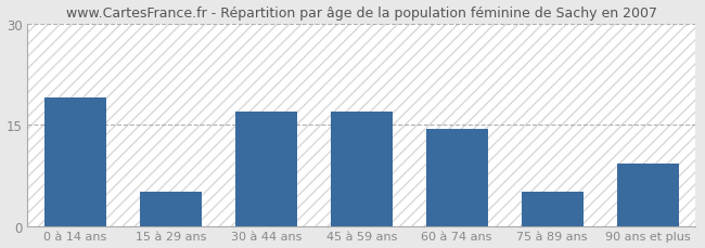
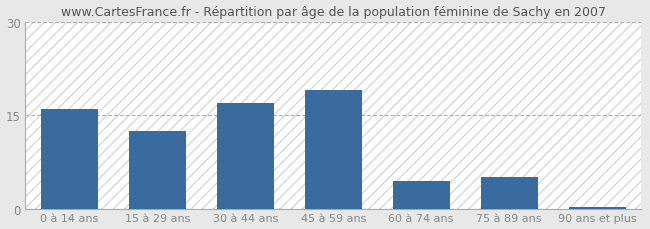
0 à 14 ans: 19.0 -> 16.0
15 à 29 ans: 5.0 -> 12.5
45 à 59 ans: 17.0 -> 19.0
60 à 74 ans: 14.4 -> 4.5
90 ans et plus: 9.2 -> 0.3
